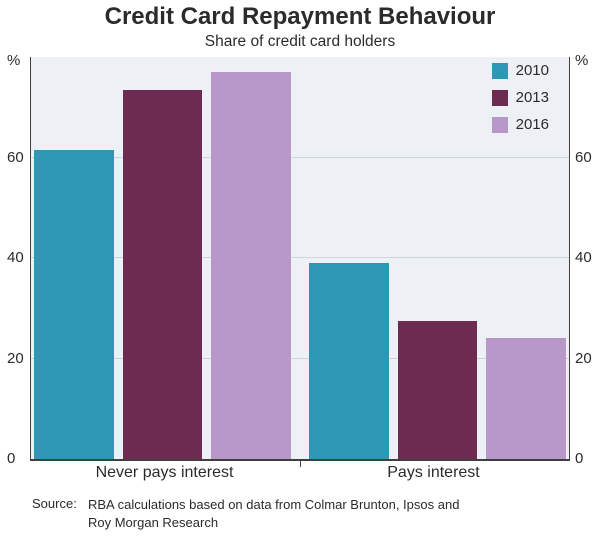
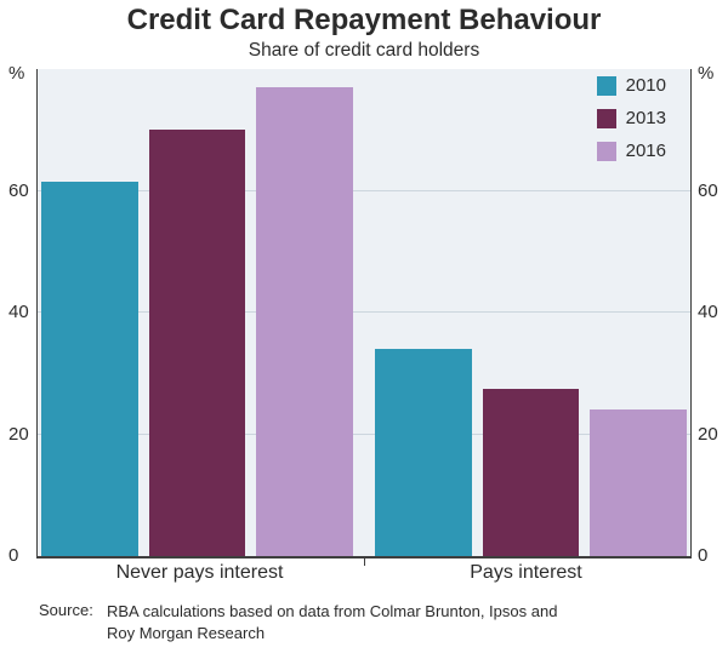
2013/Never pays interest: 74 -> 70
2010/Pays interest: 39 -> 34
